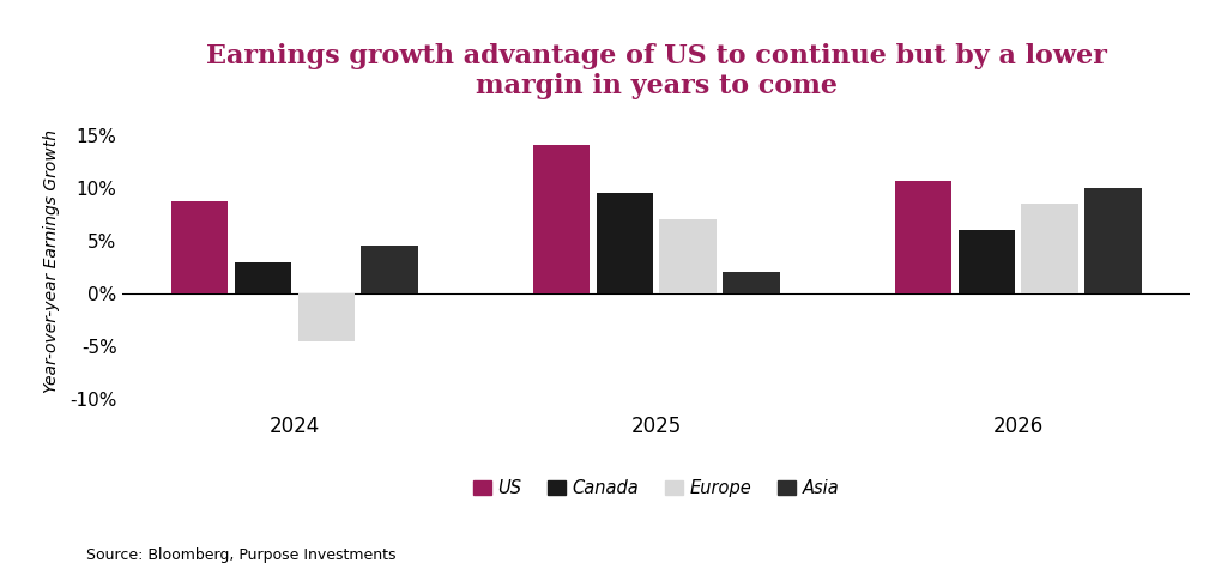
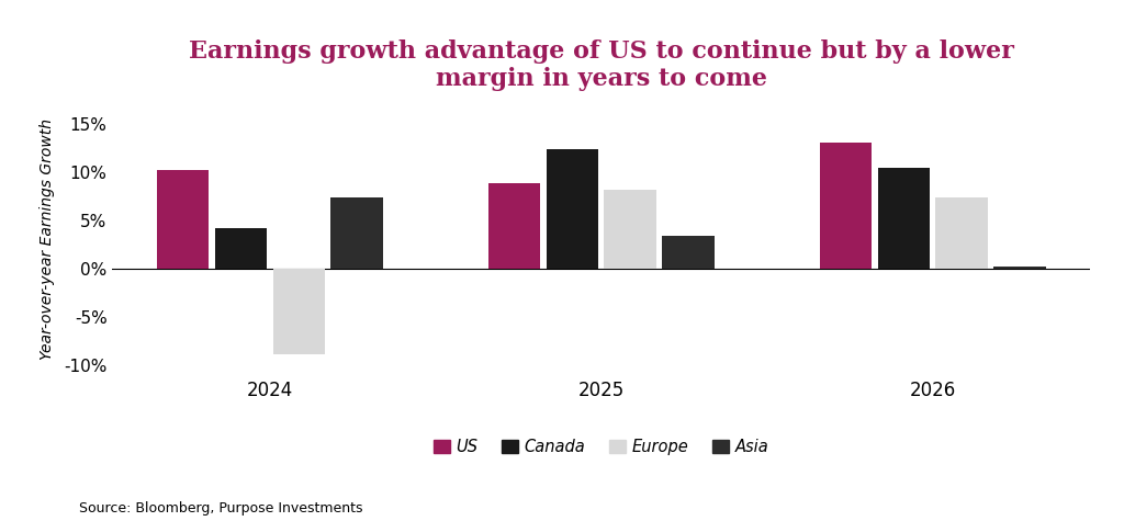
US/2024: 8.7% -> 10.2%
Canada/2024: 3.0% -> 4.2%
Europe/2024: -4.5% -> -8.8%
Asia/2024: 4.5% -> 7.4%
US/2025: 14.0% -> 8.8%
Canada/2025: 9.5% -> 12.4%
Europe/2025: 7.0% -> 8.2%
Asia/2025: 2.0% -> 3.4%
US/2026: 10.7% -> 13.0%
Canada/2026: 6.0% -> 10.4%
Europe/2026: 8.5% -> 7.4%
Asia/2026: 10.0% -> 0.2%
